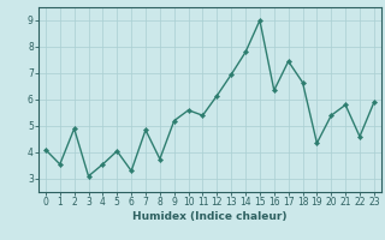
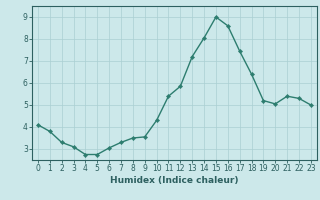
1: 3.55 -> 3.80
2: 4.90 -> 3.30
4: 3.55 -> 2.75
5: 4.05 -> 2.75
6: 3.30 -> 3.05
7: 4.85 -> 3.30
8: 3.75 -> 3.50
9: 5.20 -> 3.55
10: 5.60 -> 4.30
12: 6.15 -> 5.85
13: 6.95 -> 7.20
14: 7.80 -> 8.05
16: 6.35 -> 8.60
18: 6.65 -> 6.40
19: 4.35 -> 5.20
20: 5.40 -> 5.05
21: 5.80 -> 5.40
22: 4.60 -> 5.30
23: 5.90 -> 5.00
